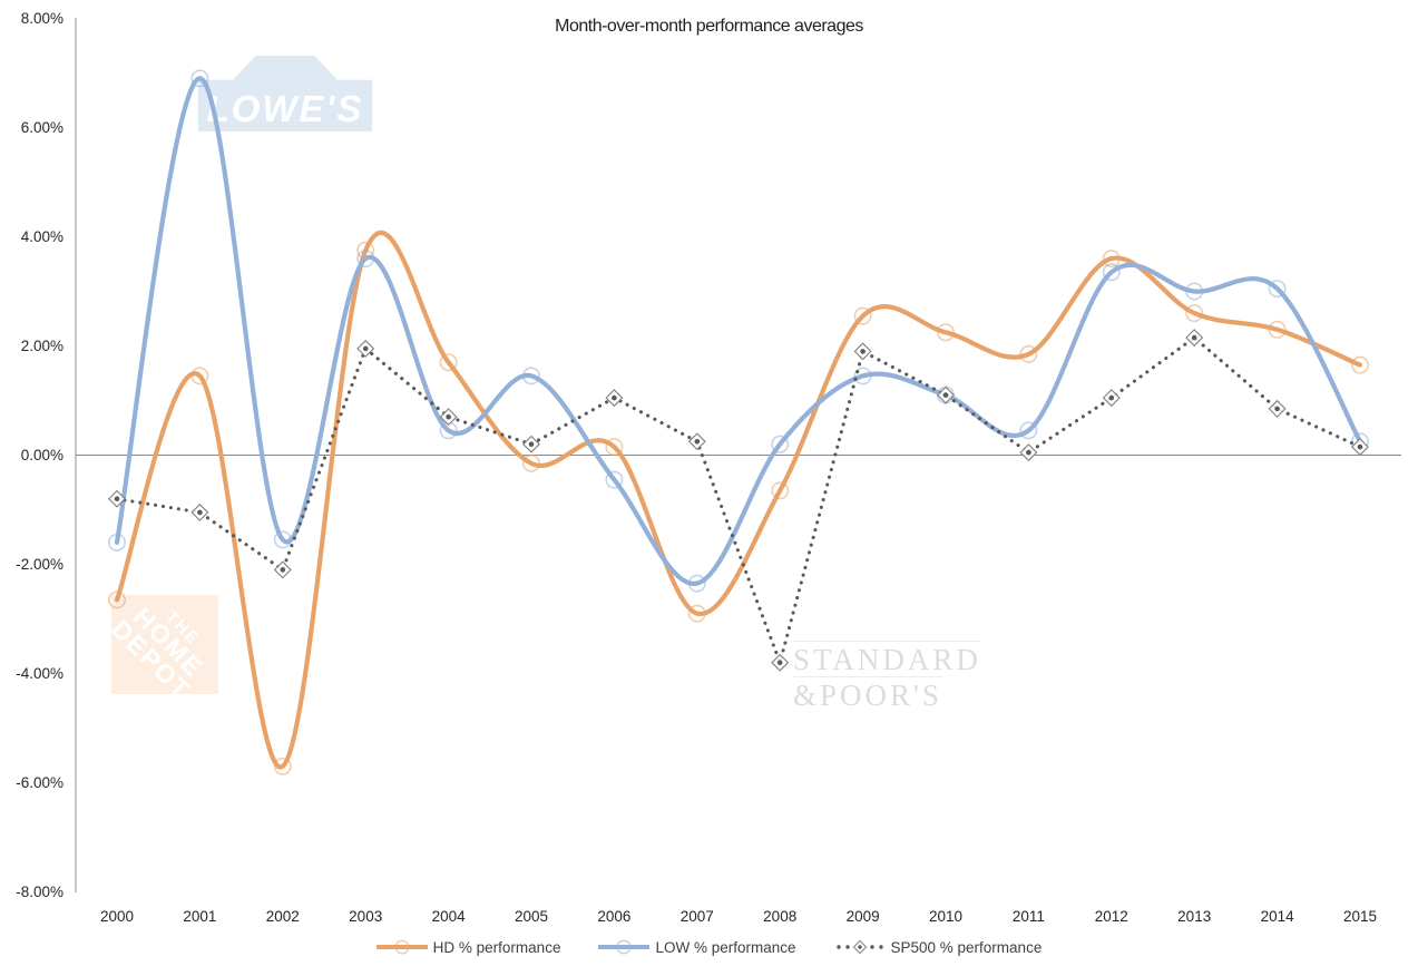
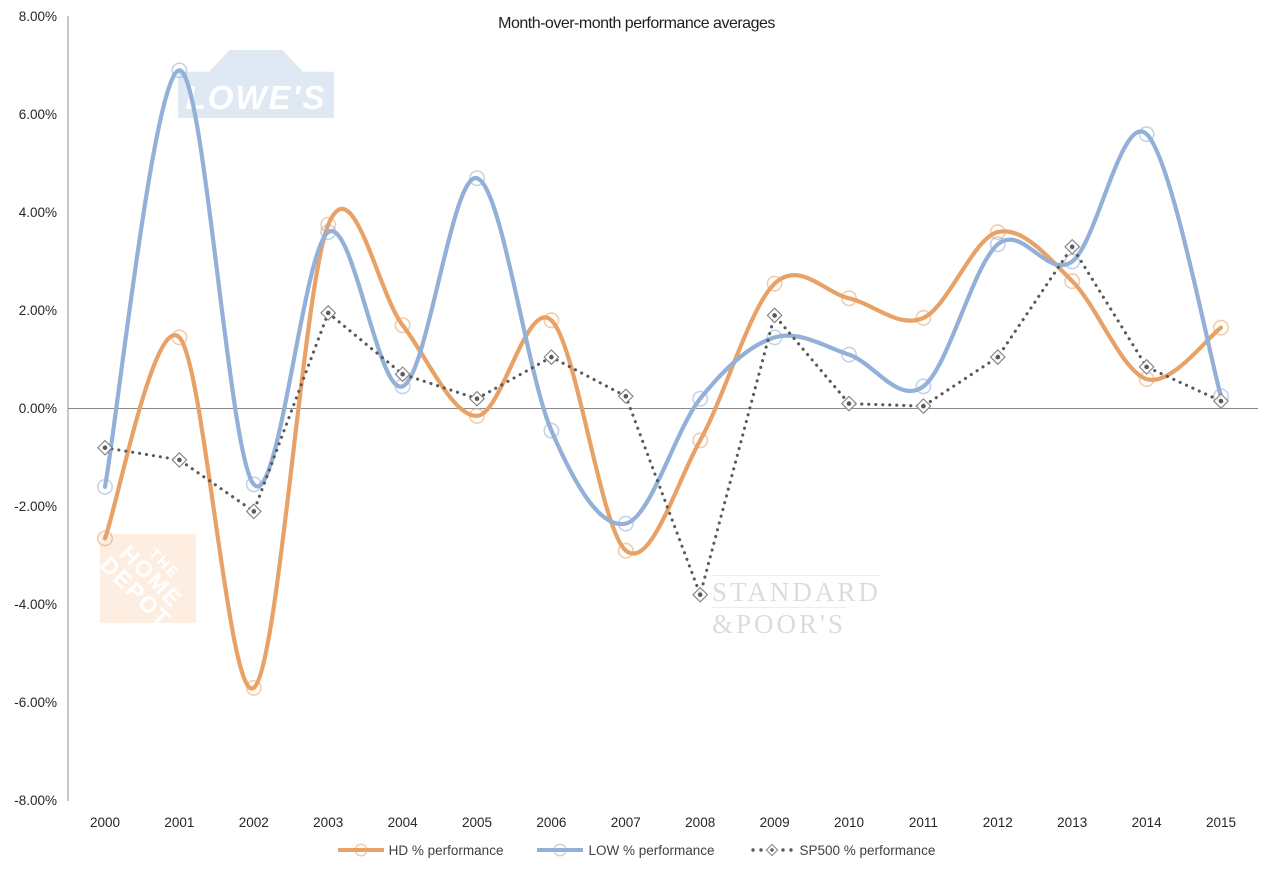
LOW % performance/2005: 1.4% -> 4.7%
HD % performance/2006: 0.1% -> 1.8%
SP500 % performance/2010: 1.1% -> 0.1%
SP500 % performance/2013: 2.1% -> 3.3%
HD % performance/2014: 2.3% -> 0.6%
LOW % performance/2014: 3.0% -> 5.6%
